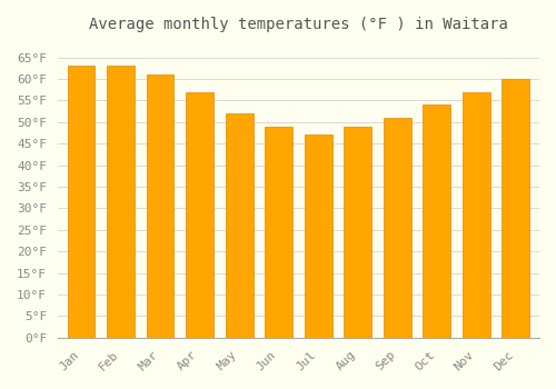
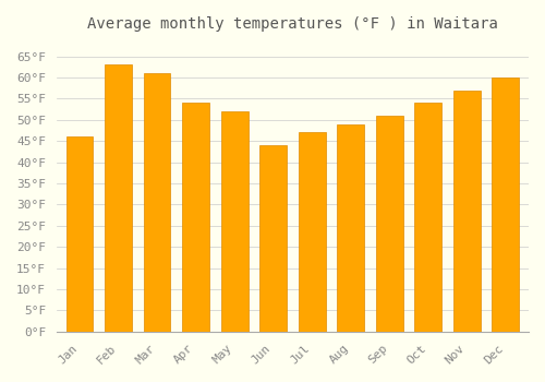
Jan: 63°F -> 46°F
Apr: 57°F -> 54°F
Jun: 49°F -> 44°F
